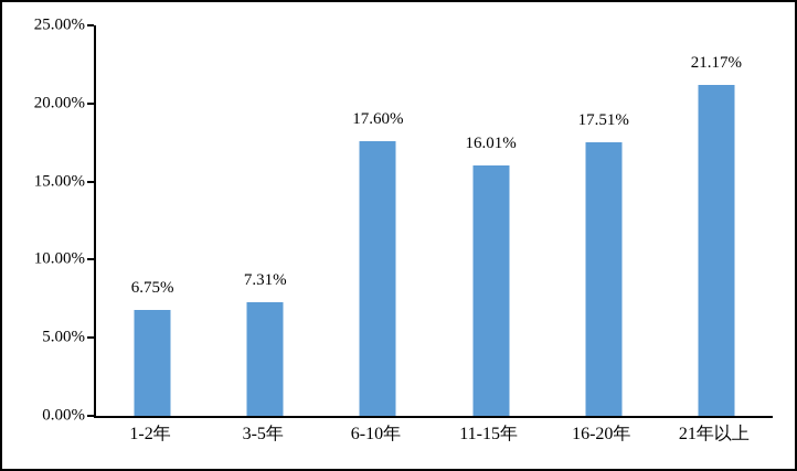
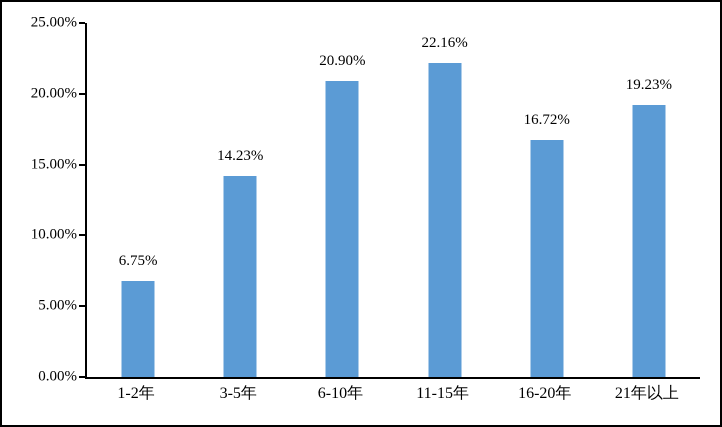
3-5年: 7.31% -> 14.23%
6-10年: 17.60% -> 20.90%
11-15年: 16.01% -> 22.16%
16-20年: 17.51% -> 16.72%
21年以上: 21.17% -> 19.23%
